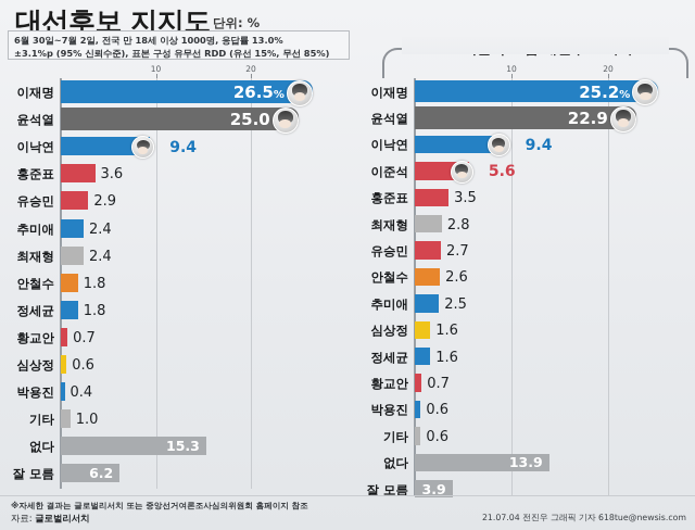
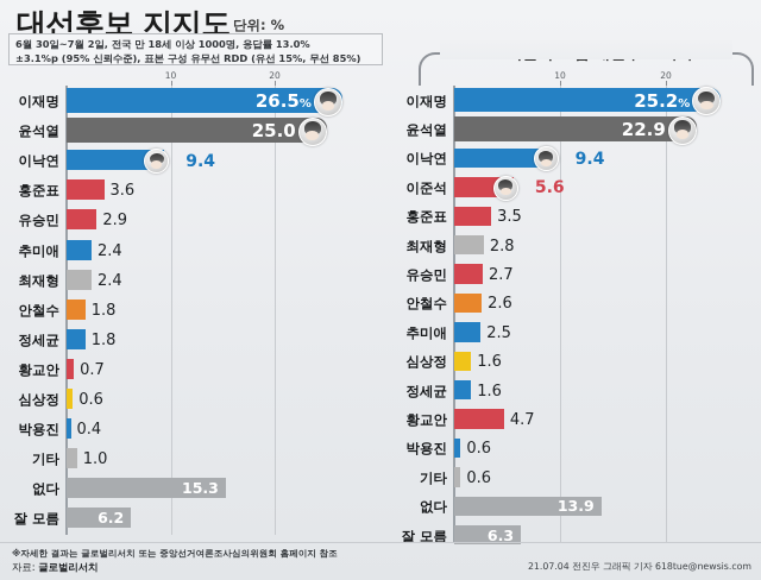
이준석 포함 대선후보 지지도/황교안: 0.7 -> 4.7
이준석 포함 대선후보 지지도/잘 모름: 3.9 -> 6.3
